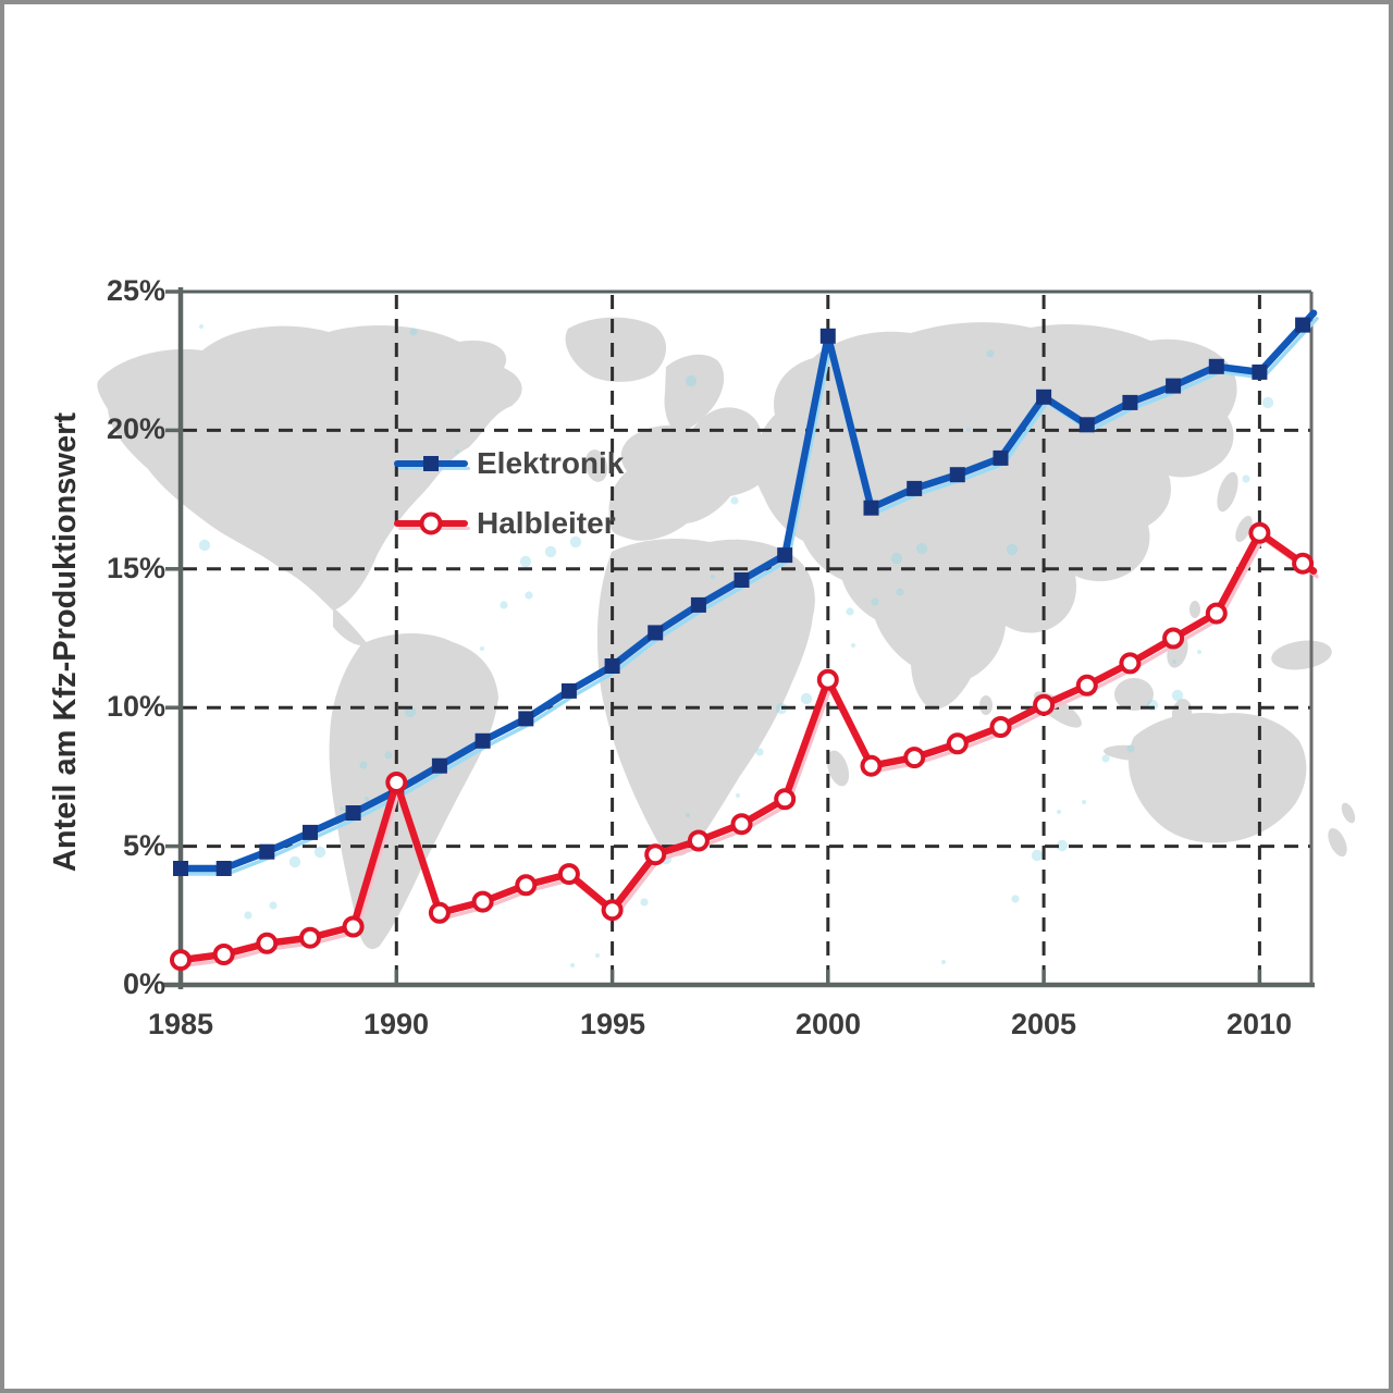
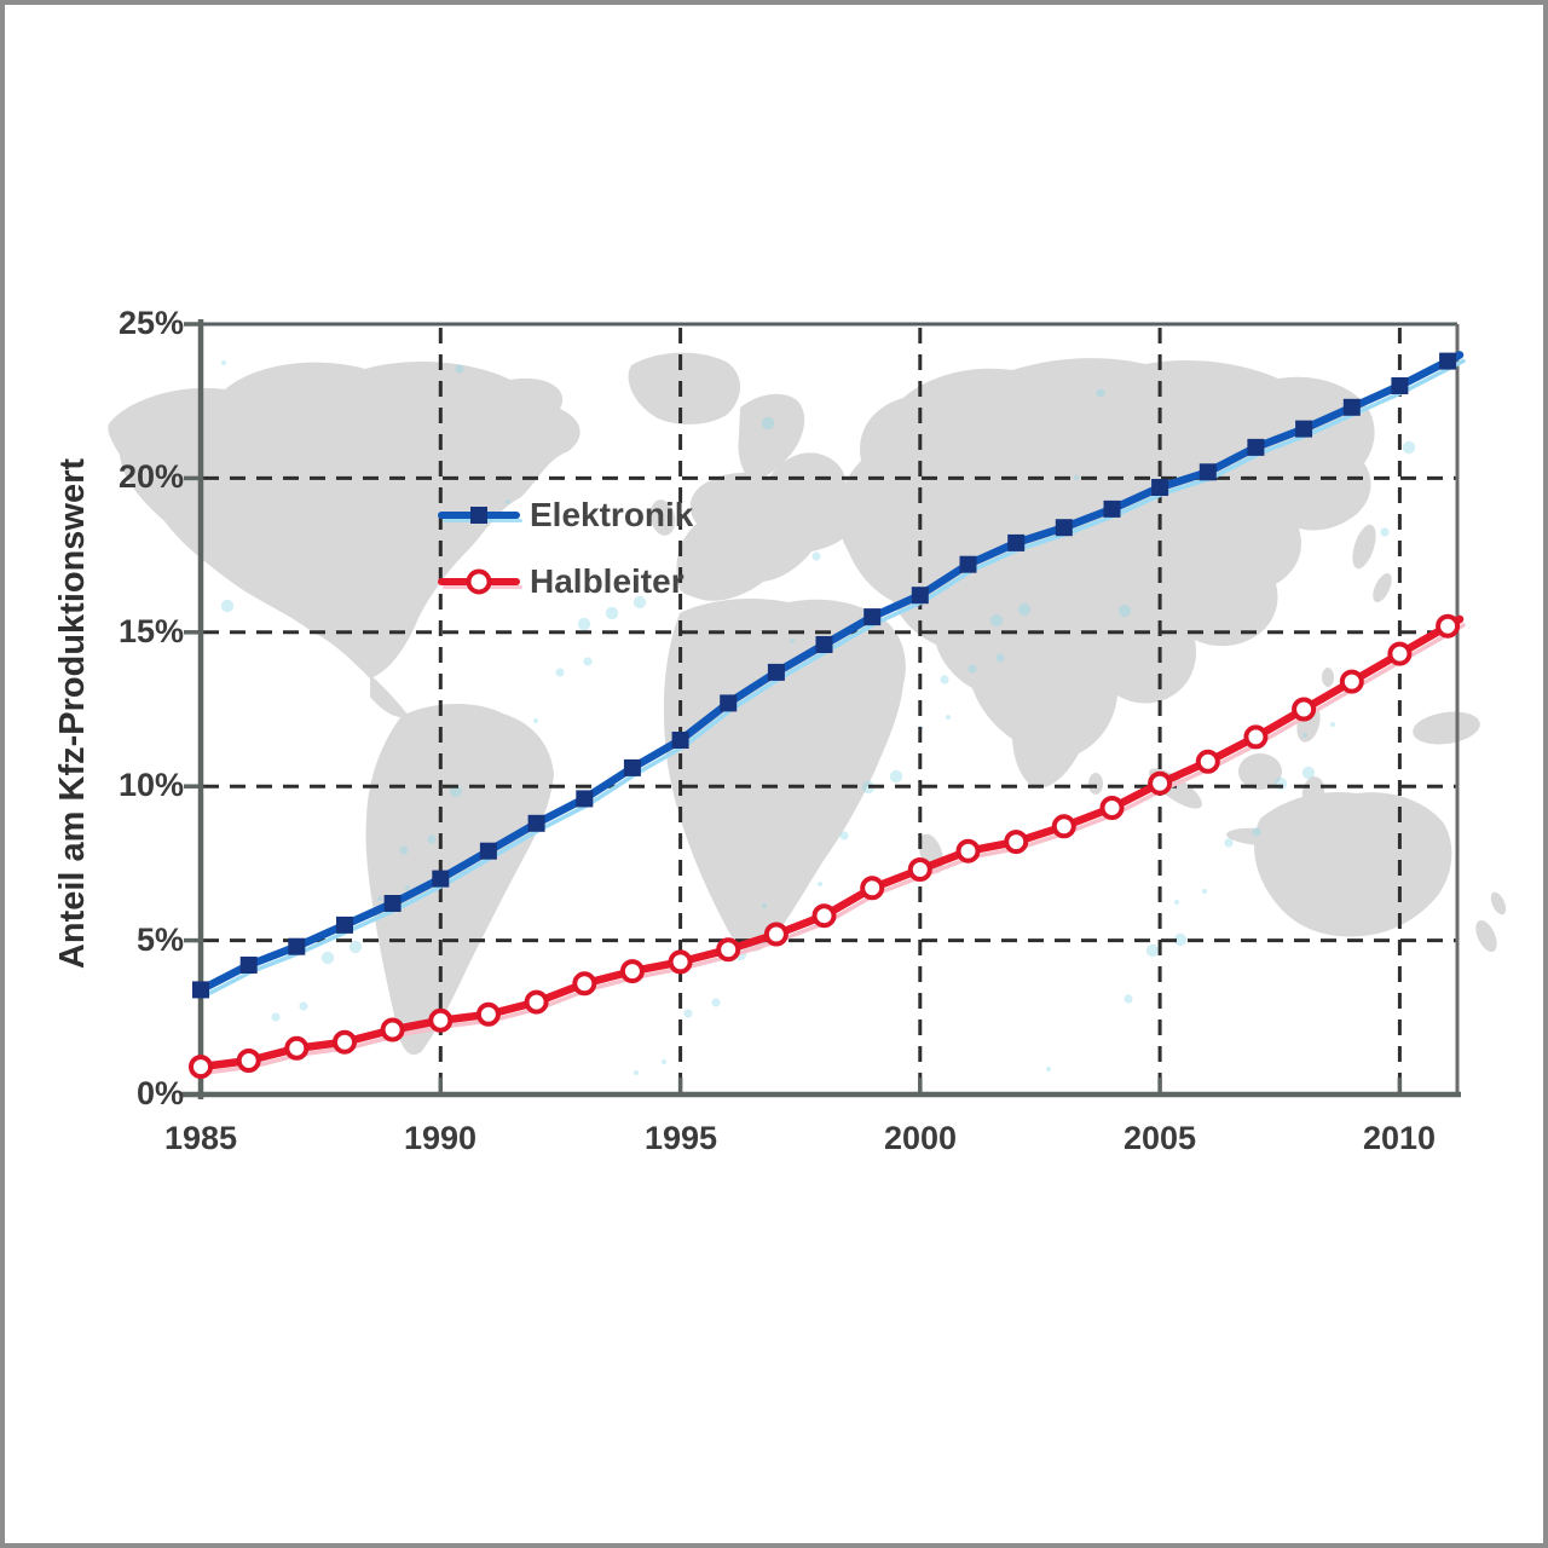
Elektronik/1985: 4.2% -> 3.4%
Halbleiter/1990: 7.3% -> 2.4%
Halbleiter/1995: 2.7% -> 4.3%
Elektronik/2000: 23.4% -> 16.2%
Halbleiter/2000: 11.0% -> 7.3%
Elektronik/2005: 21.2% -> 19.7%
Elektronik/2010: 22.1% -> 23.0%
Halbleiter/2010: 16.3% -> 14.3%
